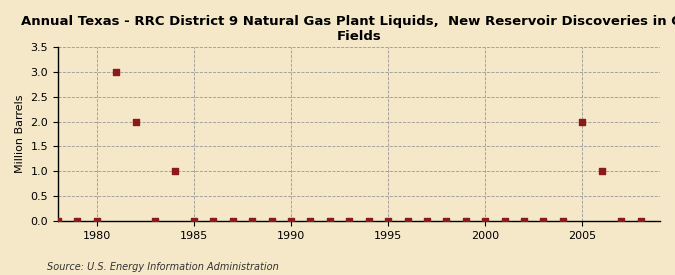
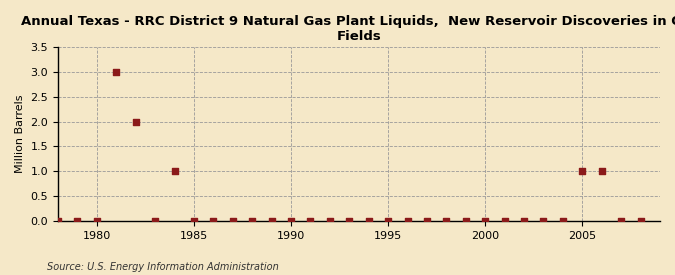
2005: 2 -> 1
